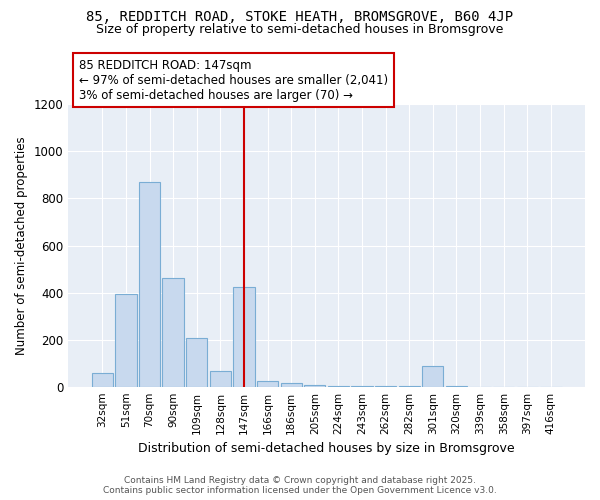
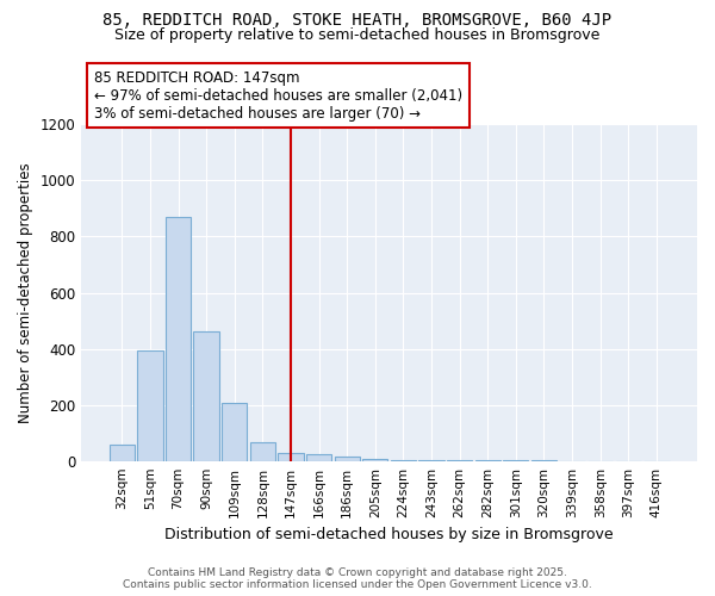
147sqm: 425 -> 30
301sqm: 90 -> 1
